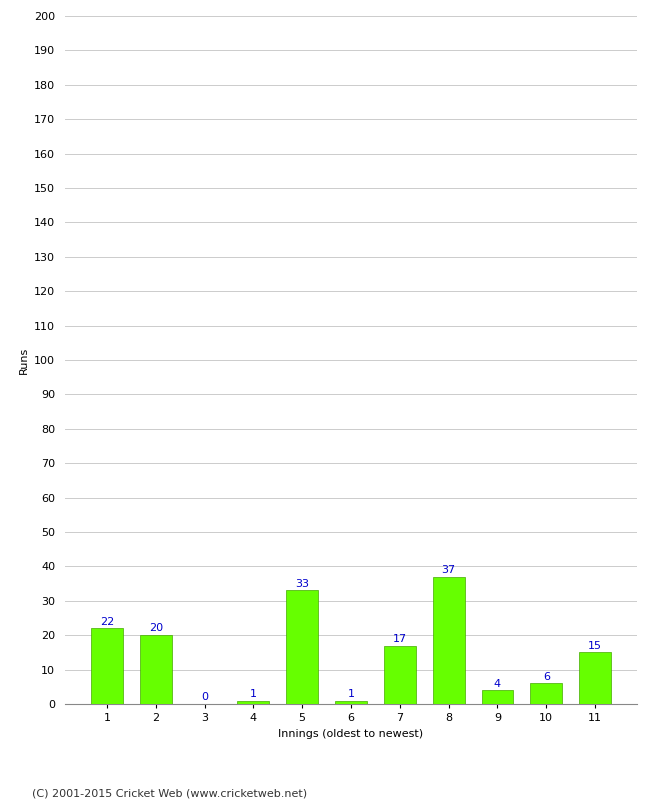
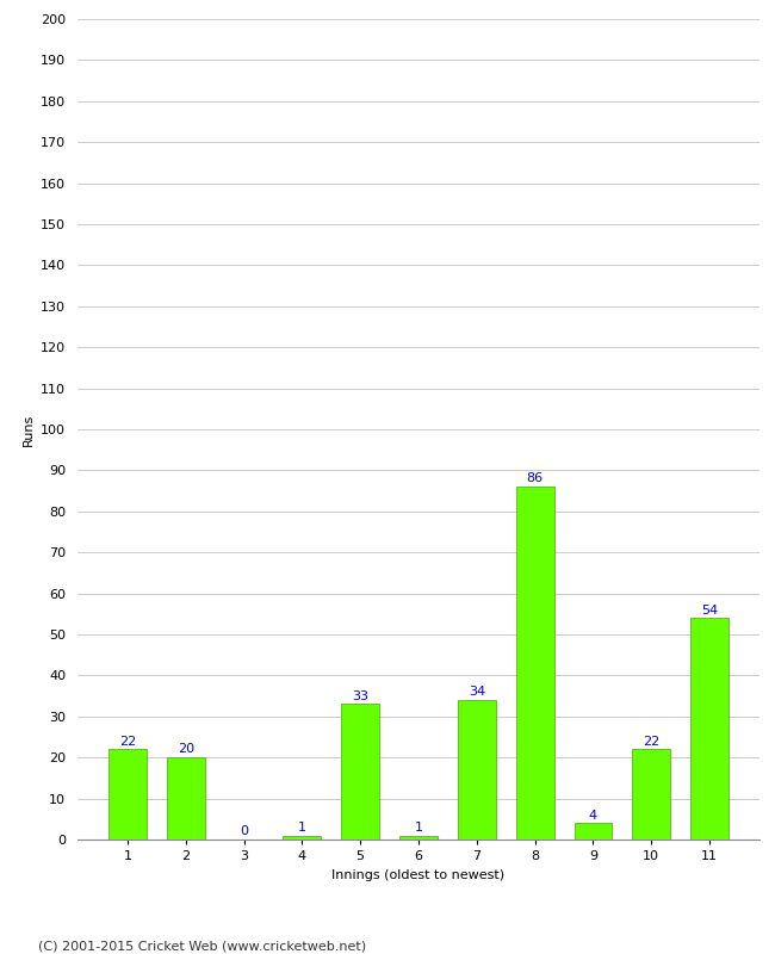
7: 17 -> 34
8: 37 -> 86
10: 6 -> 22
11: 15 -> 54
